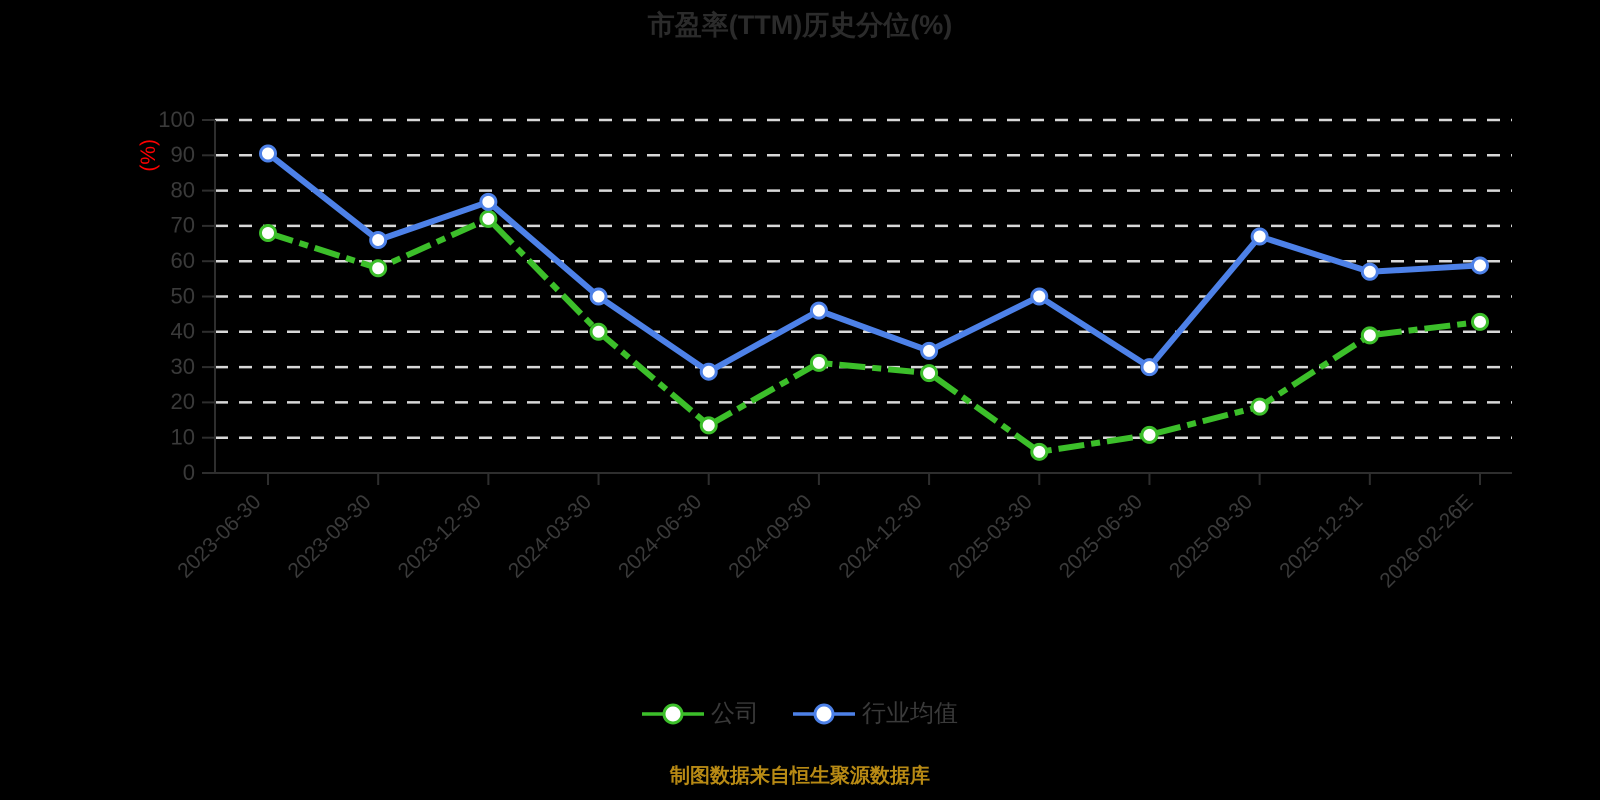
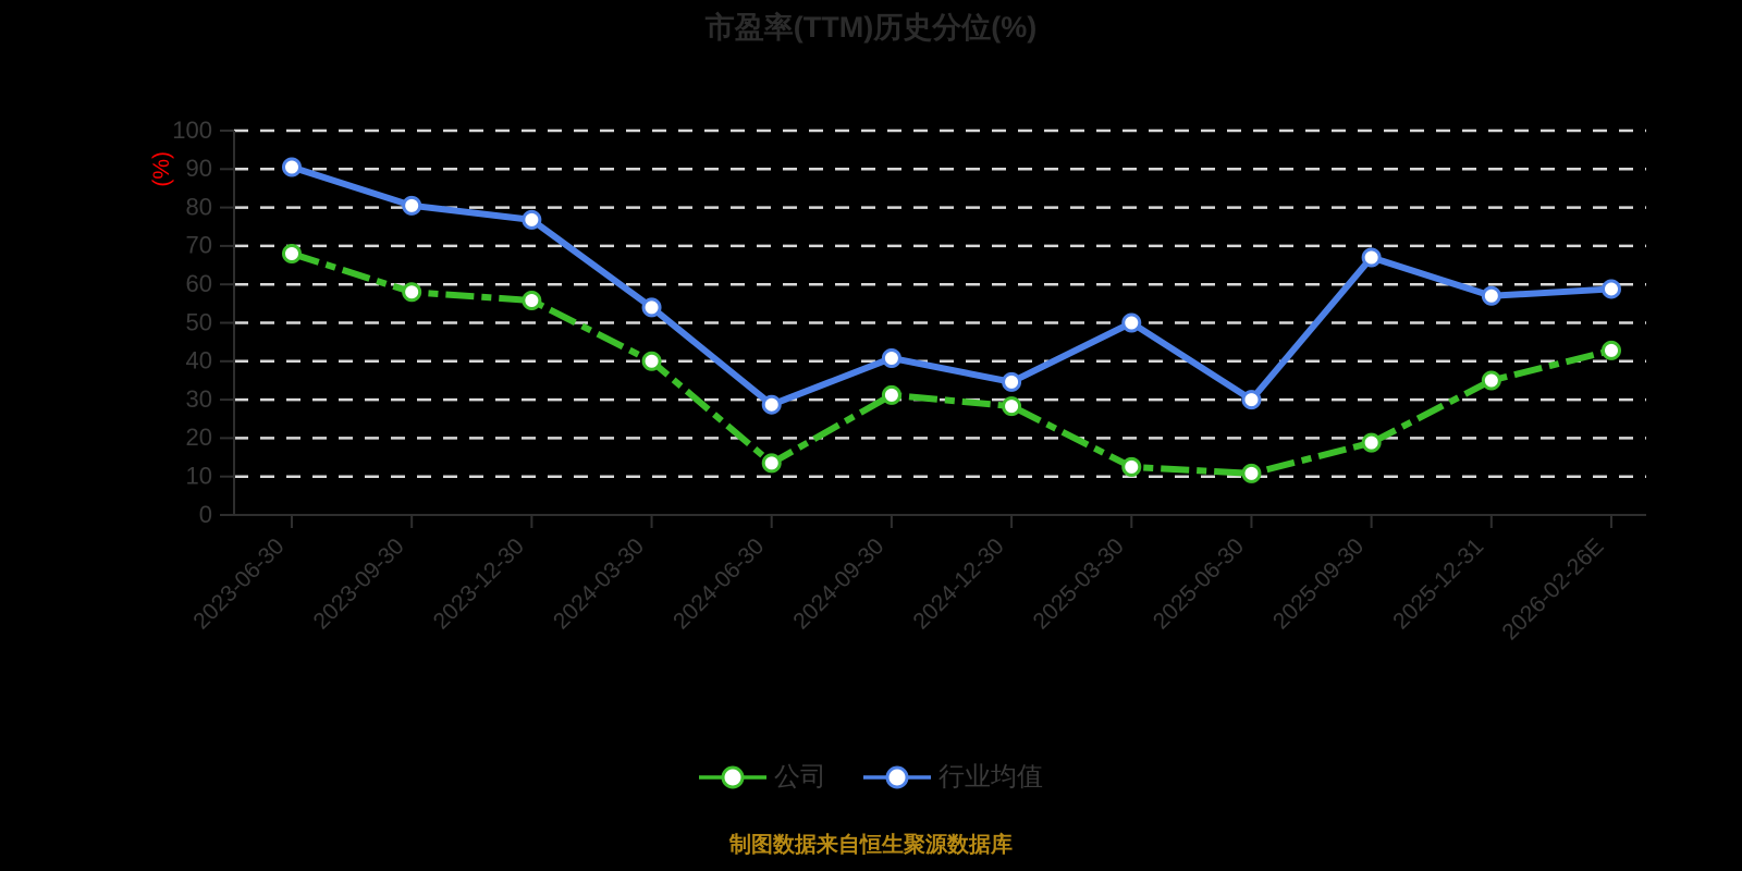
行业均值/2023-09-30: 66 -> 80
公司/2023-12-30: 72 -> 56
行业均值/2024-03-30: 50 -> 54
行业均值/2024-09-30: 46 -> 41
公司/2025-03-30: 6 -> 12
公司/2025-12-31: 39 -> 35
